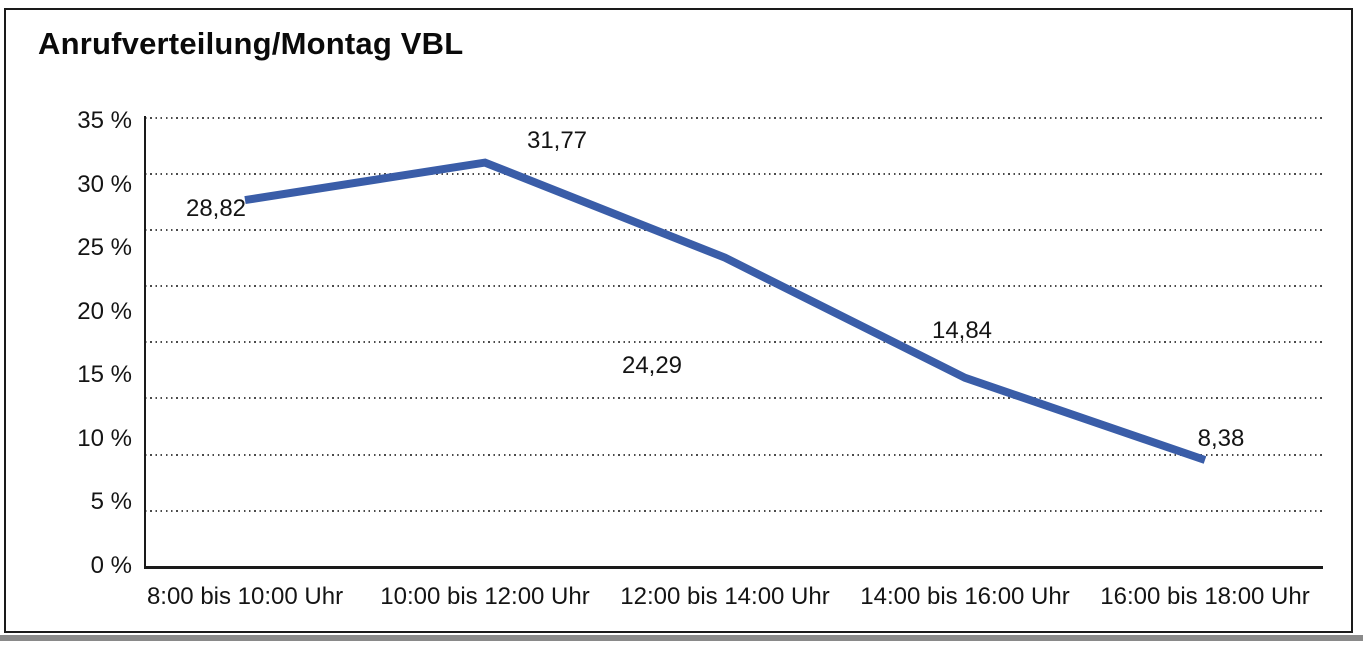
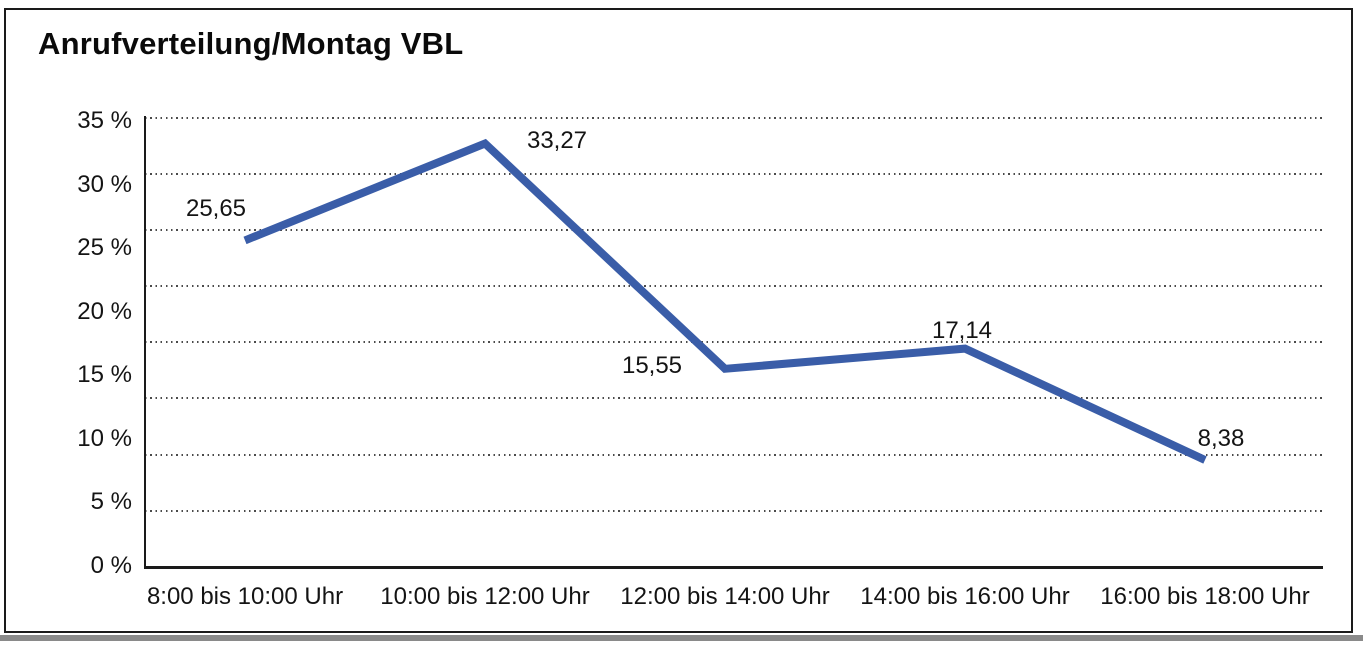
8:00 bis 10:00 Uhr: 28,82 -> 25,65
10:00 bis 12:00 Uhr: 31,77 -> 33,27
12:00 bis 14:00 Uhr: 24,29 -> 15,55
14:00 bis 16:00 Uhr: 14,84 -> 17,14
